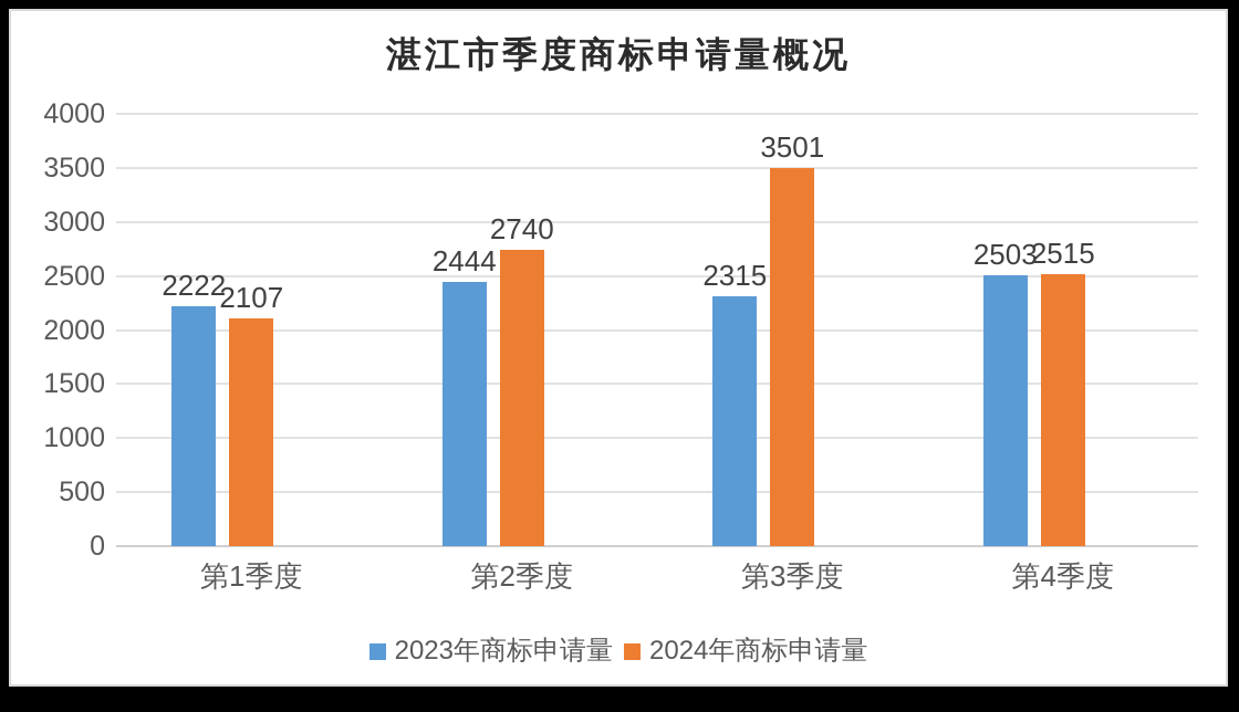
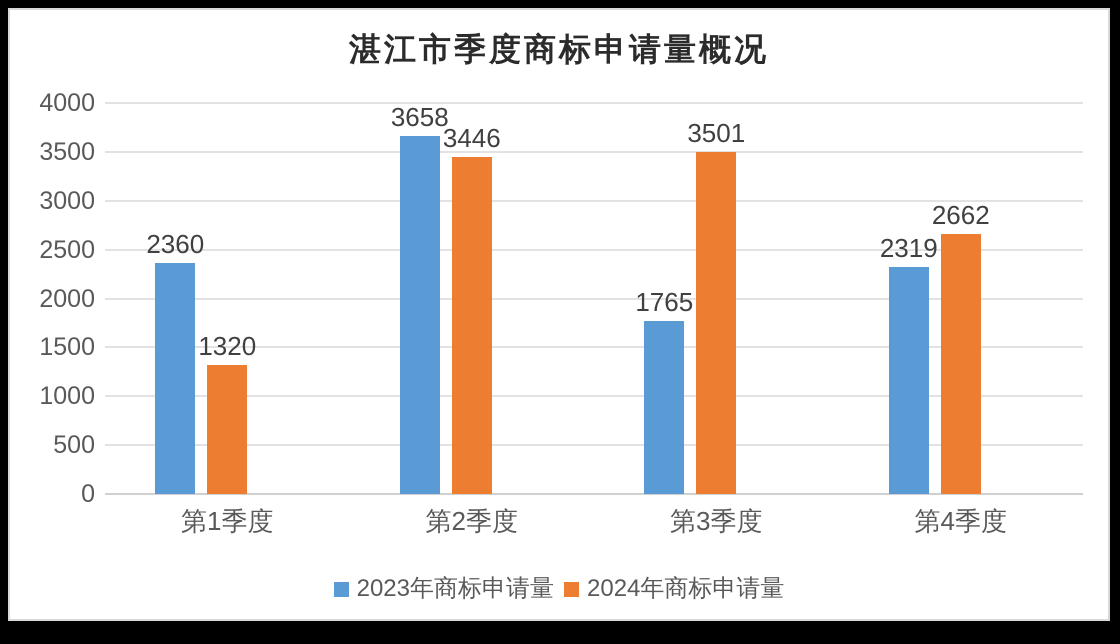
2023年商标申请量/第1季度: 2222 -> 2360
2024年商标申请量/第1季度: 2107 -> 1320
2023年商标申请量/第2季度: 2444 -> 3658
2024年商标申请量/第2季度: 2740 -> 3446
2023年商标申请量/第3季度: 2315 -> 1765
2023年商标申请量/第4季度: 2503 -> 2319
2024年商标申请量/第4季度: 2515 -> 2662
